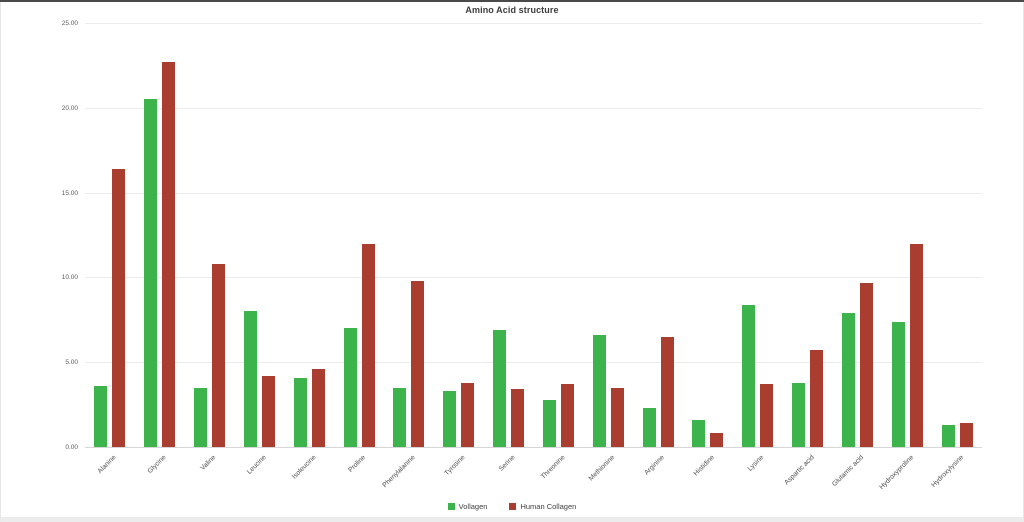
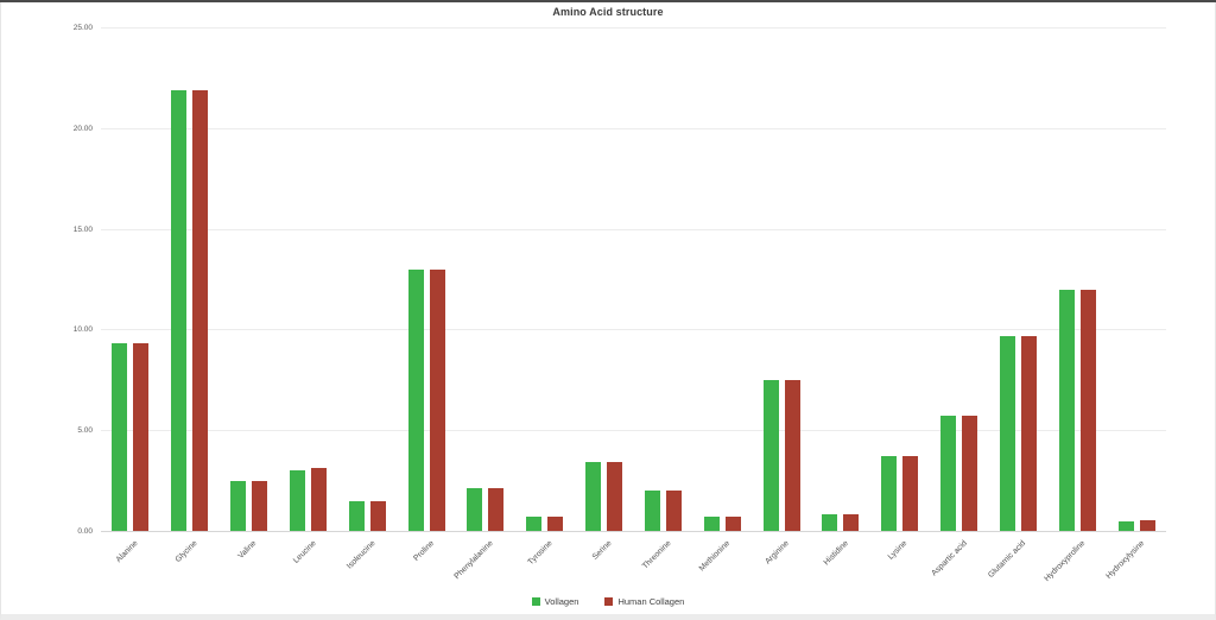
Vollagen/Alanine: 3.6 -> 9.3
Human Collagen/Alanine: 16.4 -> 9.3
Vollagen/Glycine: 20.5 -> 21.9
Human Collagen/Glycine: 22.7 -> 21.9
Vollagen/Valine: 3.5 -> 2.5
Human Collagen/Valine: 10.8 -> 2.5
Vollagen/Leucine: 8.0 -> 3.0
Human Collagen/Leucine: 4.2 -> 3.1
Vollagen/Isoleucine: 4.1 -> 1.5
Human Collagen/Isoleucine: 4.6 -> 1.5
Vollagen/Proline: 7.0 -> 13.0
Human Collagen/Proline: 12.0 -> 13.0
Vollagen/Phenylalanine: 3.5 -> 2.1
Human Collagen/Phenylalanine: 9.8 -> 2.1
Vollagen/Tyrosine: 3.3 -> 0.7
Human Collagen/Tyrosine: 3.8 -> 0.7
Vollagen/Serine: 6.9 -> 3.4
Vollagen/Threonine: 2.8 -> 2.0
Human Collagen/Threonine: 3.7 -> 2.0
Vollagen/Methionine: 6.6 -> 0.7
Human Collagen/Methionine: 3.5 -> 0.7
Vollagen/Arginine: 2.3 -> 7.5
Human Collagen/Arginine: 6.5 -> 7.5
Vollagen/Histidine: 1.6 -> 0.8
Vollagen/Lysine: 8.4 -> 3.7
Vollagen/Aspartic acid: 3.8 -> 5.7
Vollagen/Glutamic acid: 7.9 -> 9.7
Vollagen/Hydroxyproline: 7.4 -> 12.0
Vollagen/Hydroxylysine: 1.3 -> 0.5
Human Collagen/Hydroxylysine: 1.4 -> 0.6
